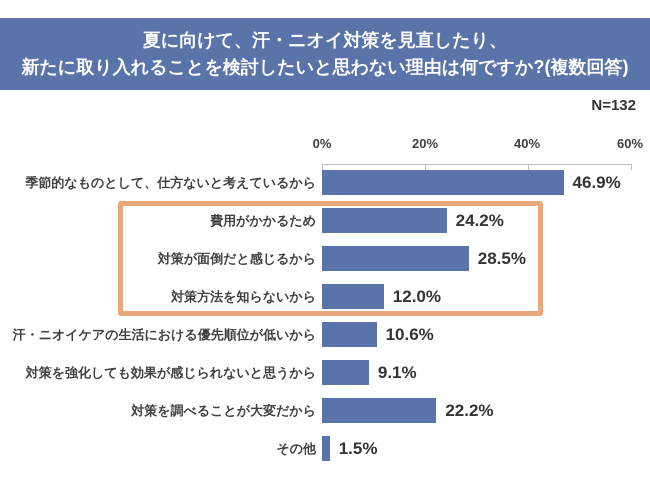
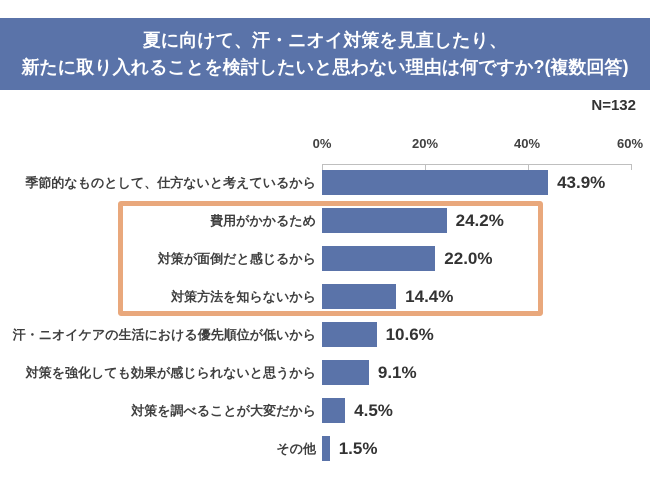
季節的なものとして、仕方ないと考えているから: 46.9% -> 43.9%
対策が面倒だと感じるから: 28.5% -> 22.0%
対策方法を知らないから: 12.0% -> 14.4%
対策を調べることが大変だから: 22.2% -> 4.5%
